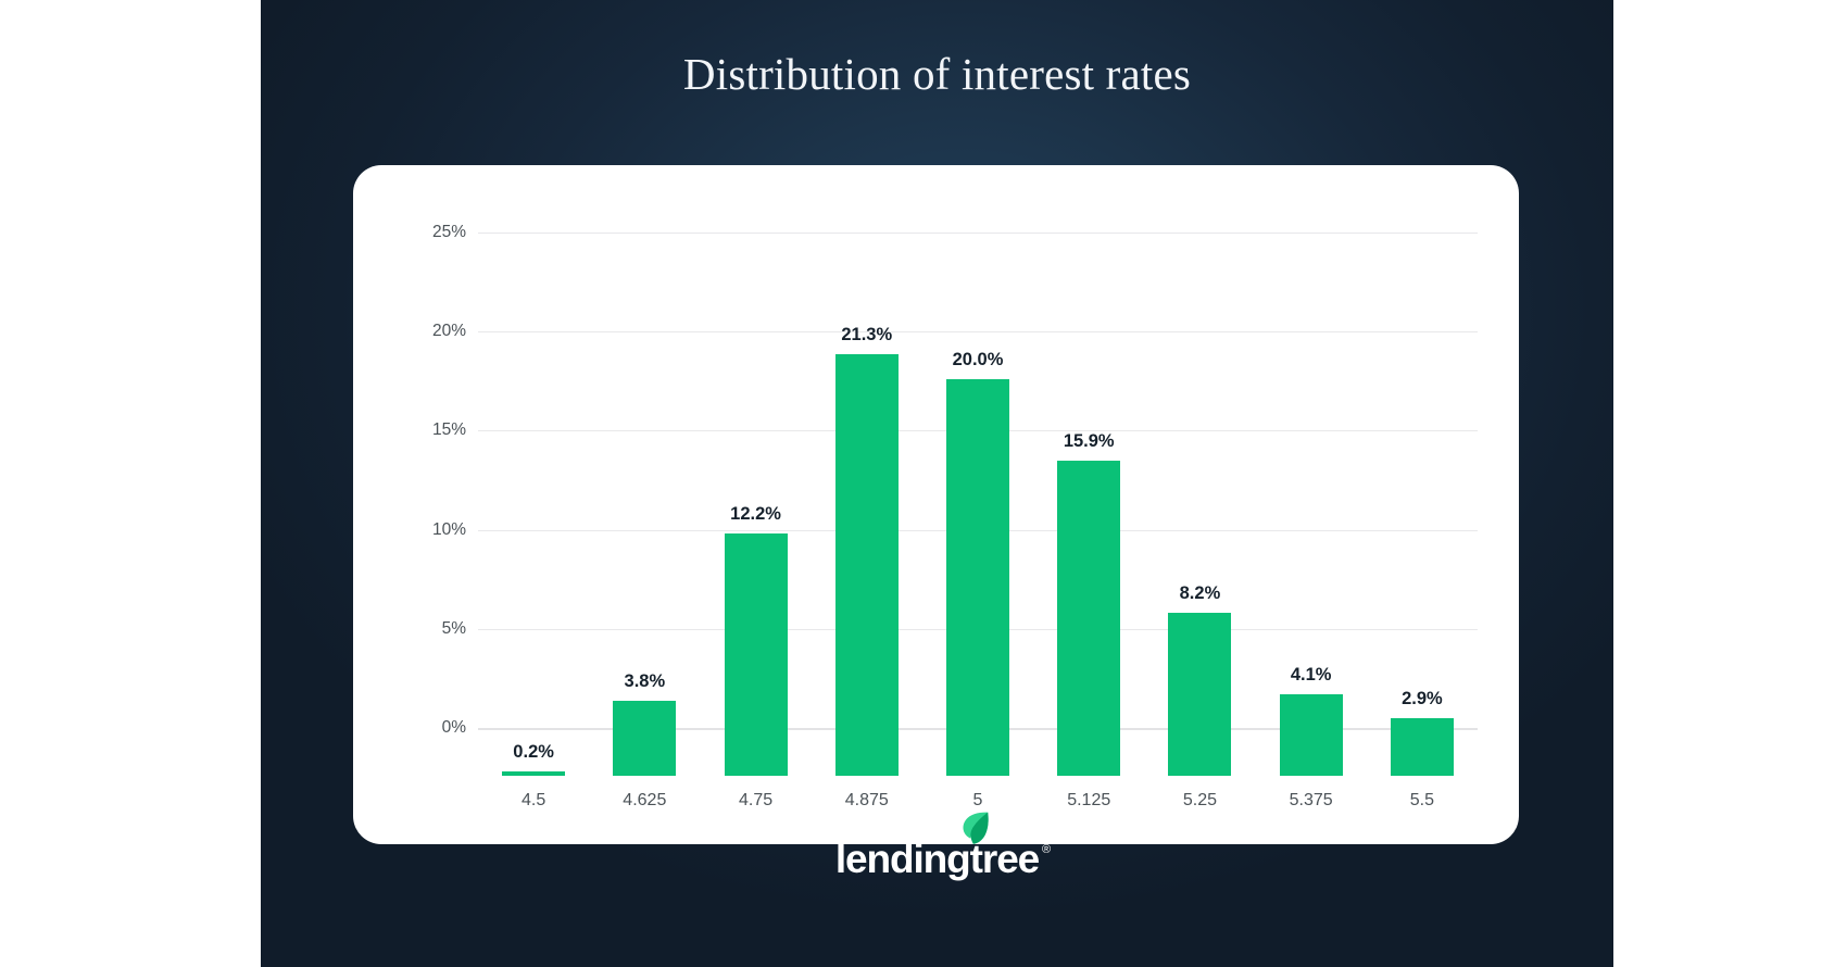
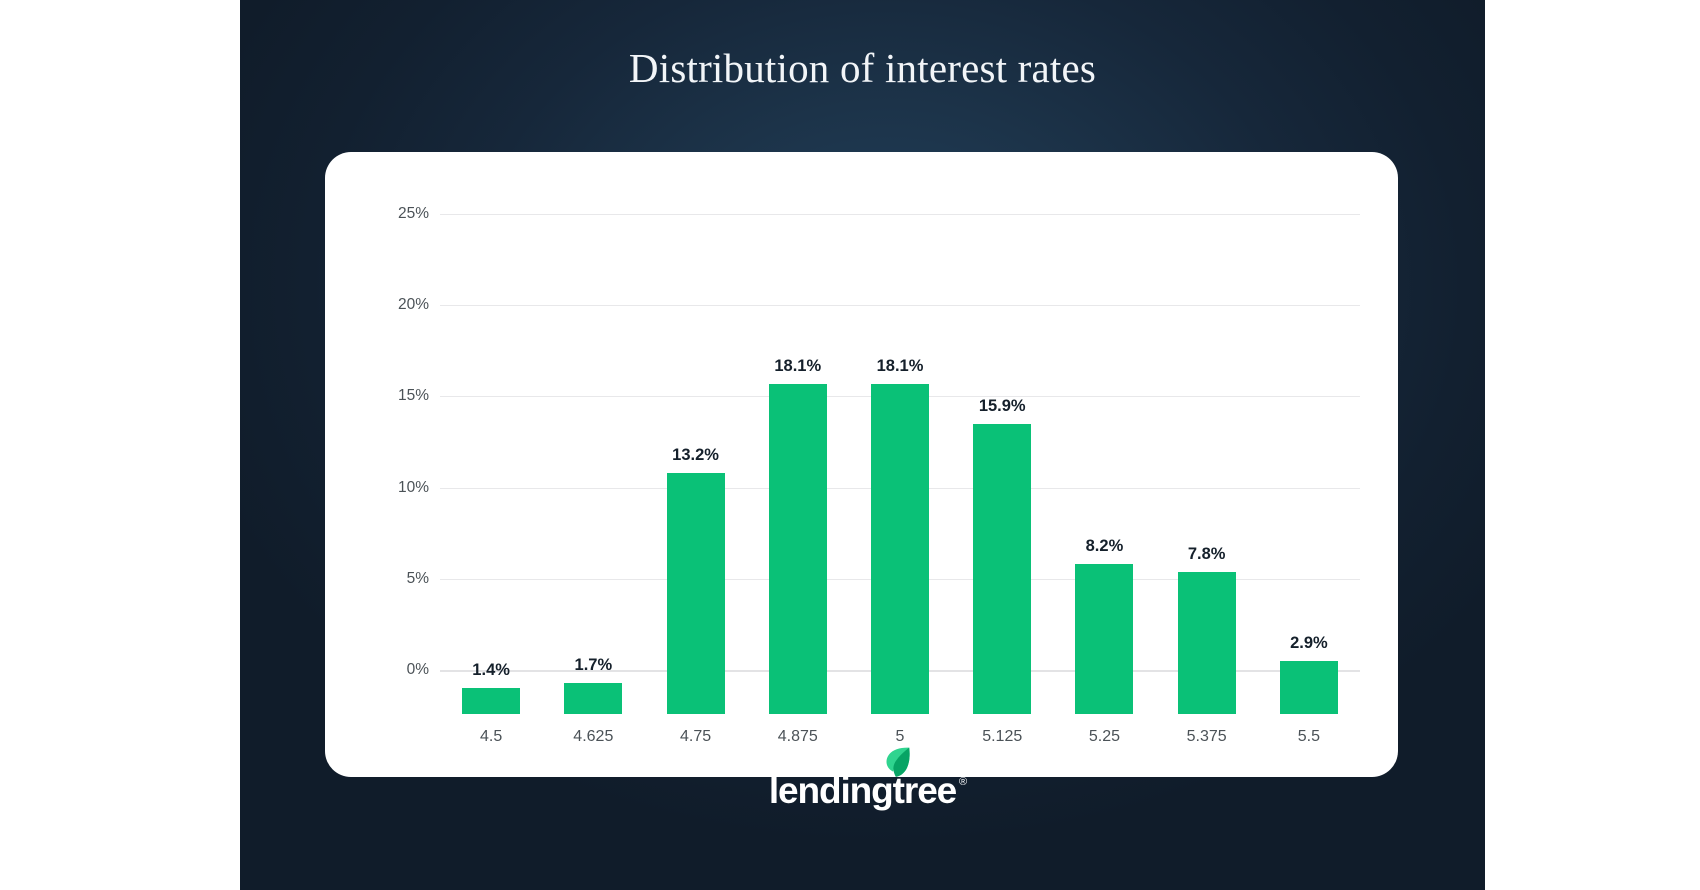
4.5: 0.2% -> 1.4%
4.625: 3.8% -> 1.7%
4.75: 12.2% -> 13.2%
4.875: 21.3% -> 18.1%
5: 20.0% -> 18.1%
5.375: 4.1% -> 7.8%
